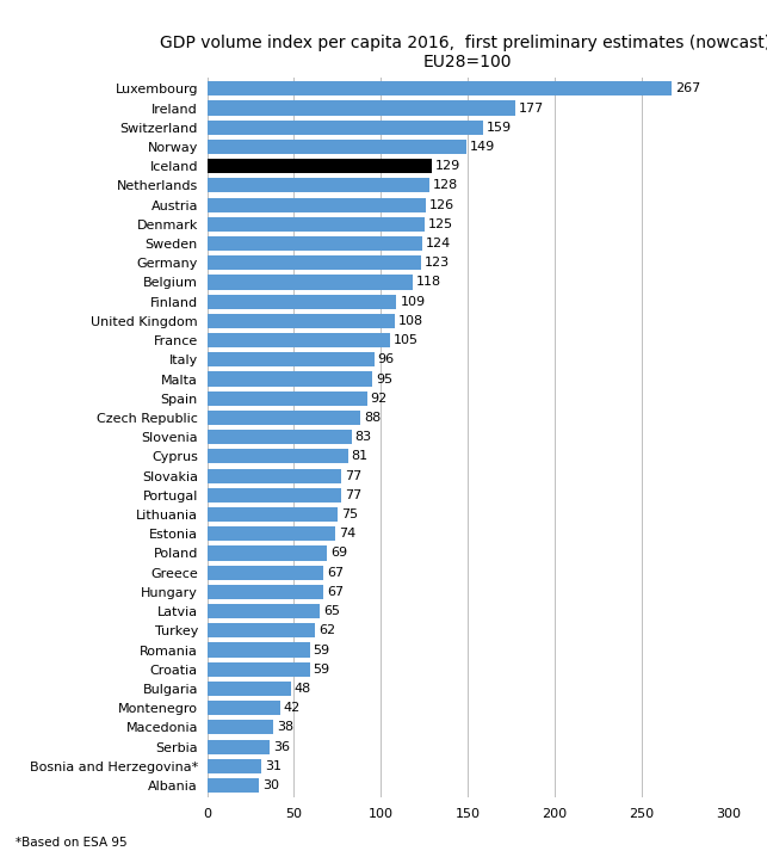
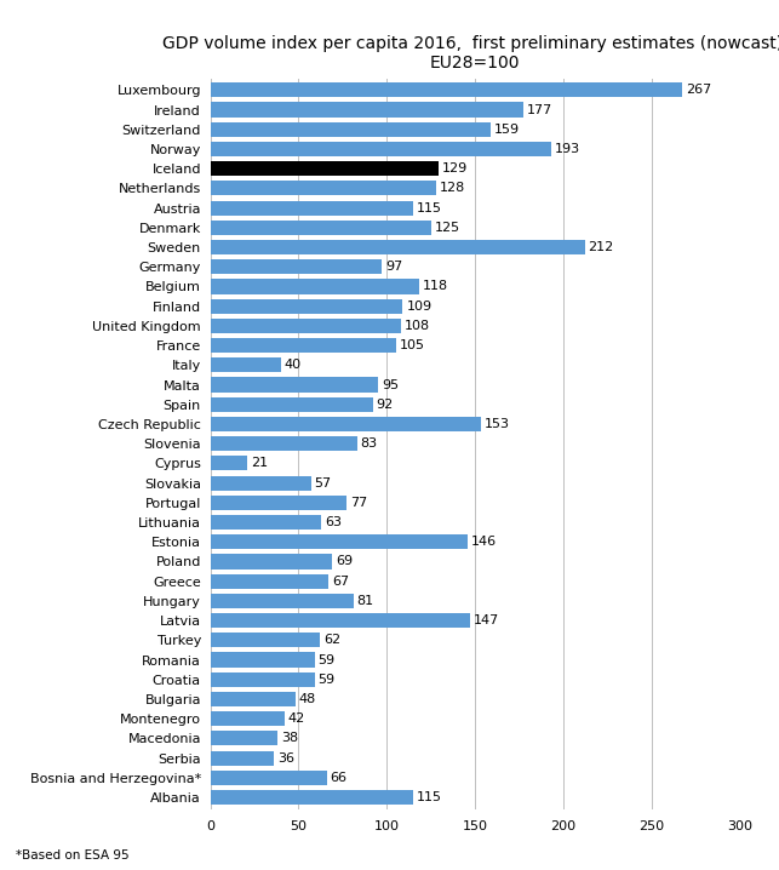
Norway: 149 -> 193
Austria: 126 -> 115
Sweden: 124 -> 212
Germany: 123 -> 97
Italy: 96 -> 40
Czech Republic: 88 -> 153
Cyprus: 81 -> 21
Slovakia: 77 -> 57
Lithuania: 75 -> 63
Estonia: 74 -> 146
Hungary: 67 -> 81
Latvia: 65 -> 147
Bosnia and Herzegovina*: 31 -> 66
Albania: 30 -> 115
